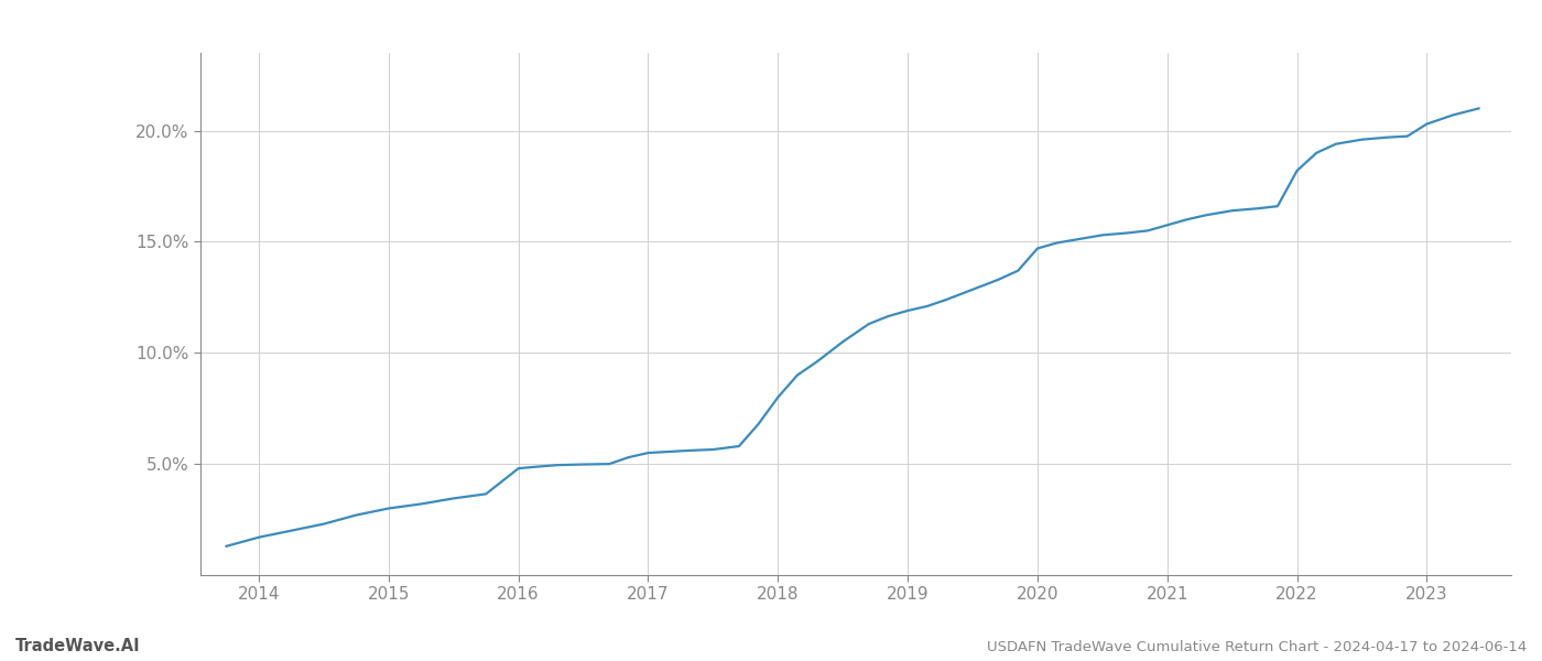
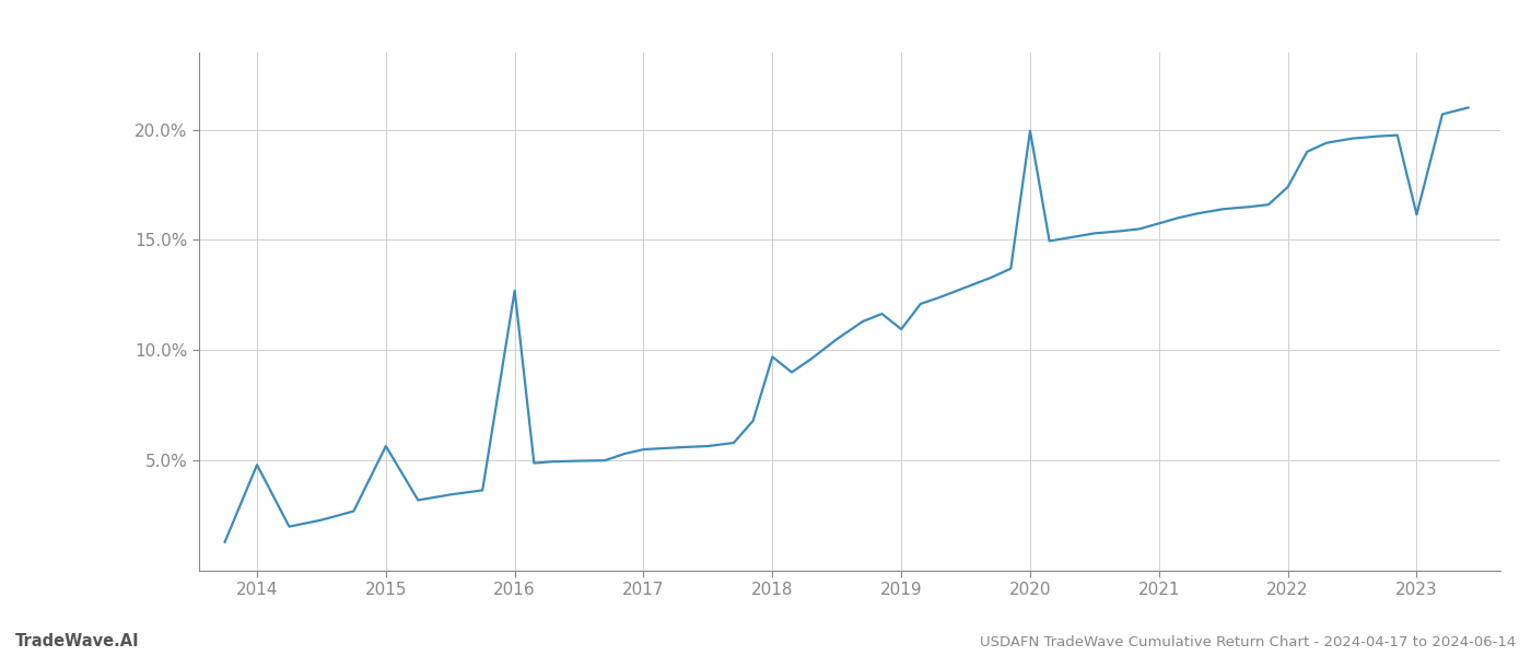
2014: 1.70% -> 4.80%
2015: 3.00% -> 5.65%
2016: 4.80% -> 12.70%
2018: 8.00% -> 9.70%
2019: 11.90% -> 10.95%
2020: 14.70% -> 19.95%
2022: 18.20% -> 17.40%
2023: 20.30% -> 16.15%
